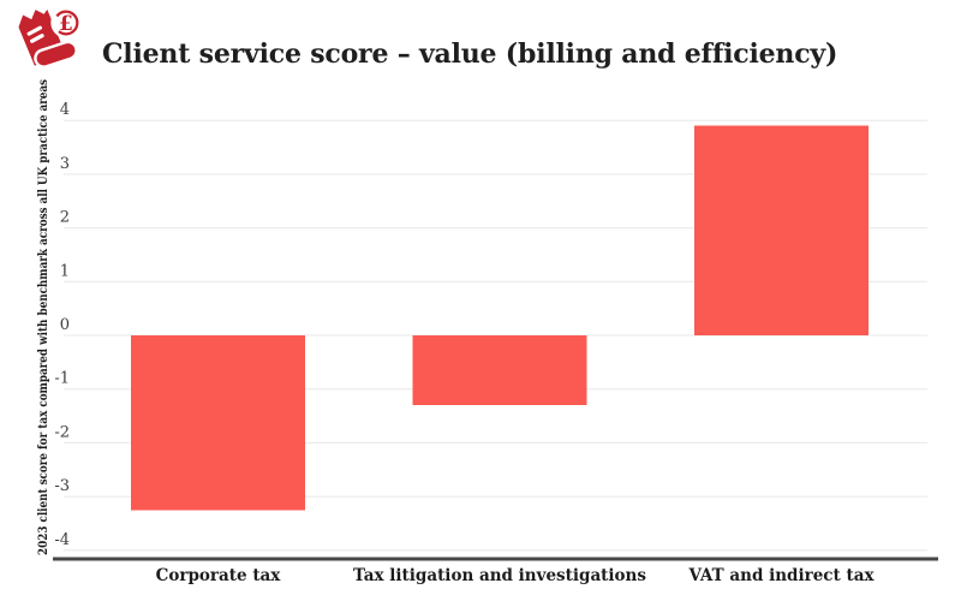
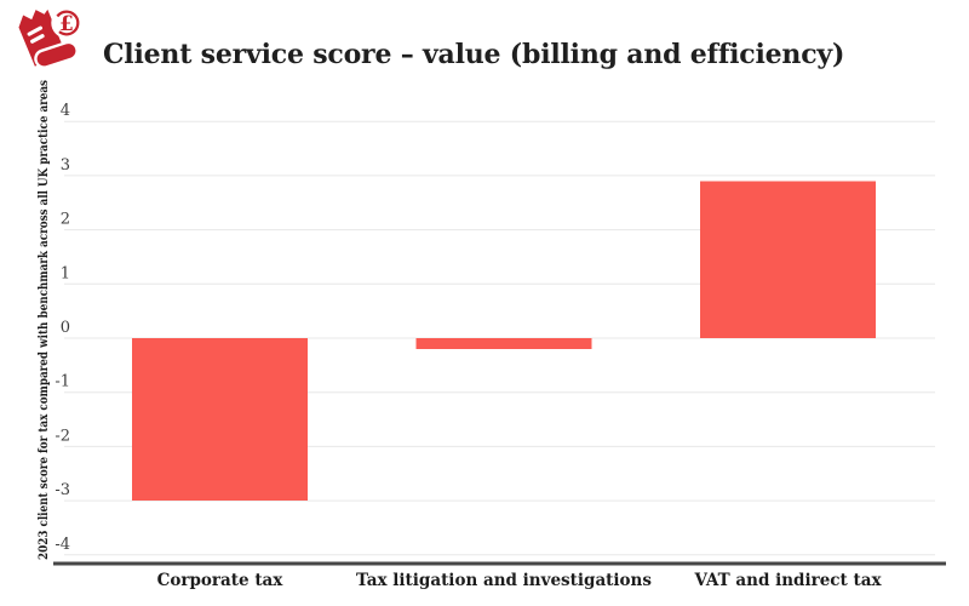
Corporate tax: -3.2 -> -3.0
Tax litigation and investigations: -1.3 -> -0.2
VAT and indirect tax: 3.9 -> 2.9
